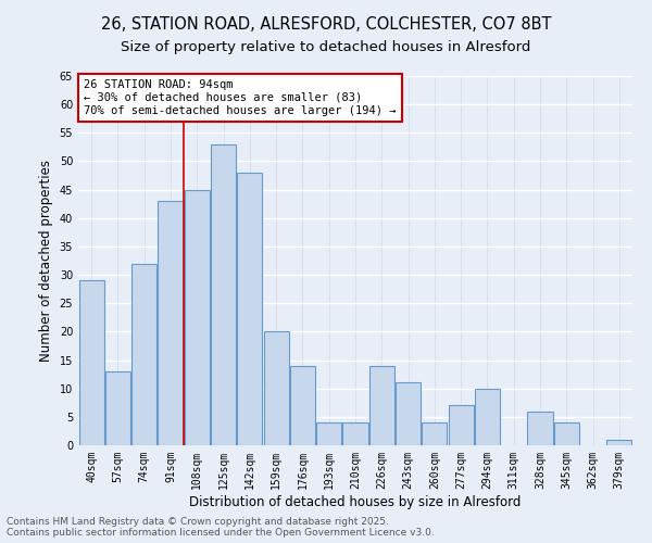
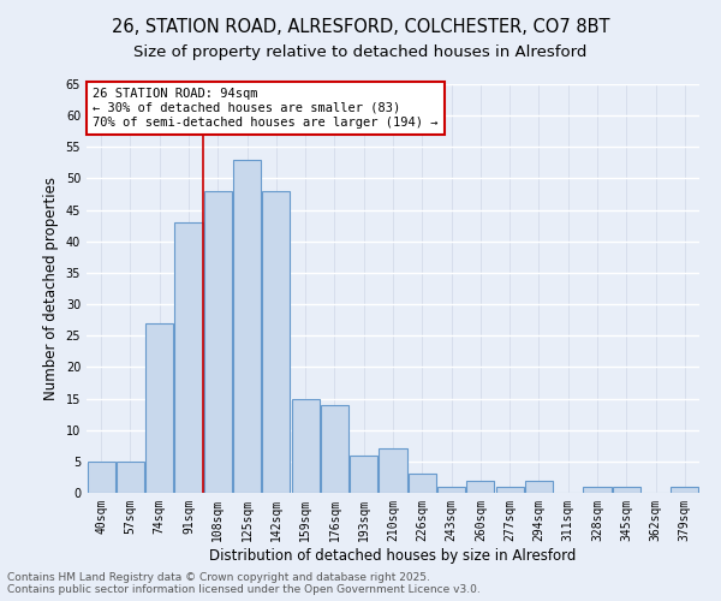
40sqm: 29 -> 5
57sqm: 13 -> 5
74sqm: 32 -> 27
108sqm: 45 -> 48
159sqm: 20 -> 15
193sqm: 4 -> 6
210sqm: 4 -> 7
226sqm: 14 -> 3
243sqm: 11 -> 1
260sqm: 4 -> 2
277sqm: 7 -> 1
294sqm: 10 -> 2
328sqm: 6 -> 1
345sqm: 4 -> 1
